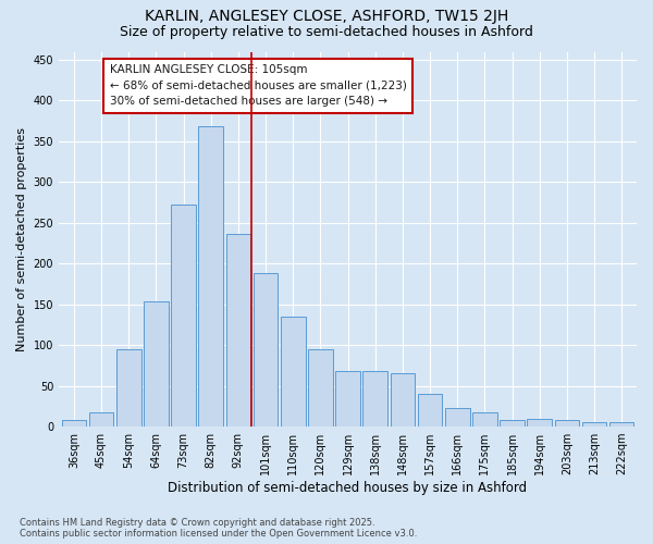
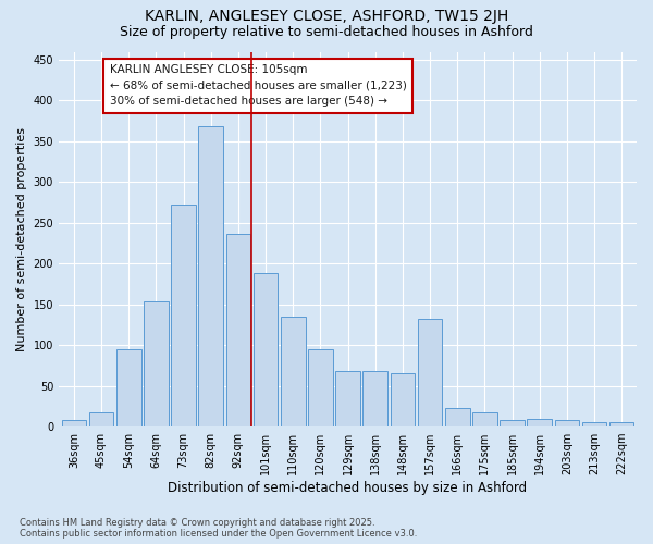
157sqm: 40 -> 132
